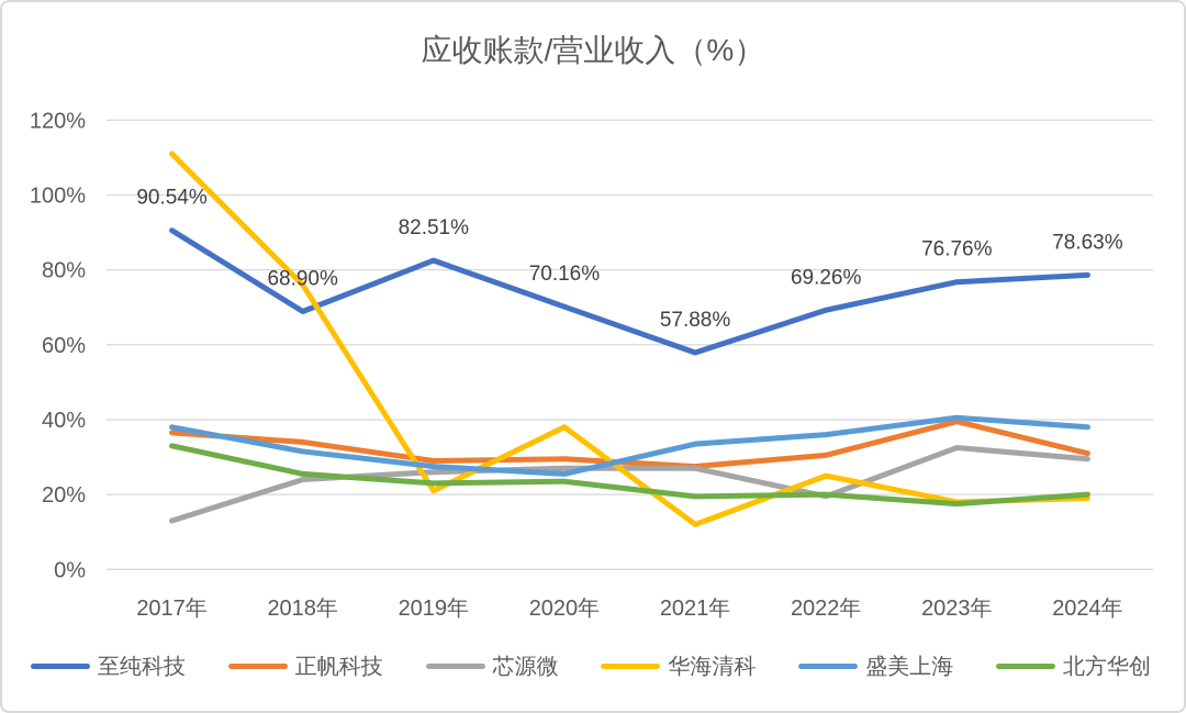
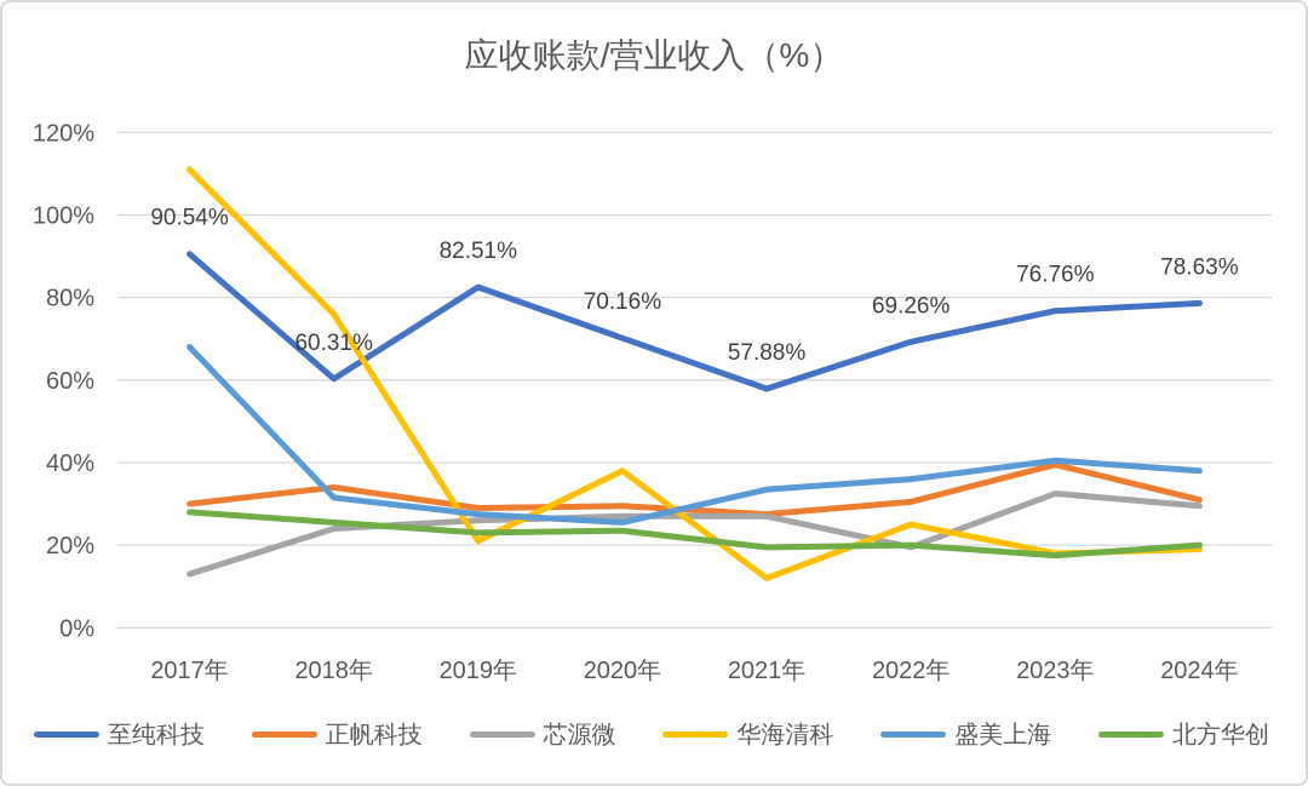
正帆科技/2017年: 36% -> 30%
盛美上海/2017年: 38% -> 68%
北方华创/2017年: 33% -> 28%
至纯科技/2018年: 68.90% -> 60.31%
